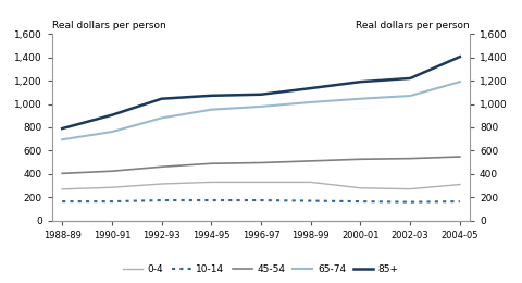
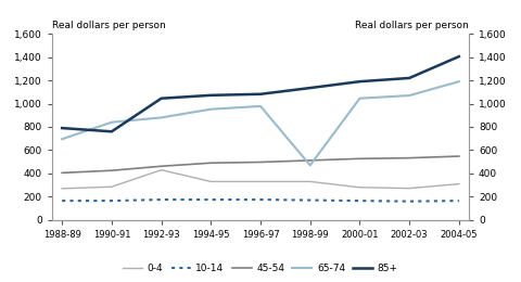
65-74/1990-91: 760 -> 840
85+/1990-91: 900 -> 760
0-4/1992-93: 320 -> 430
65-74/1998-99: 1,020 -> 470
